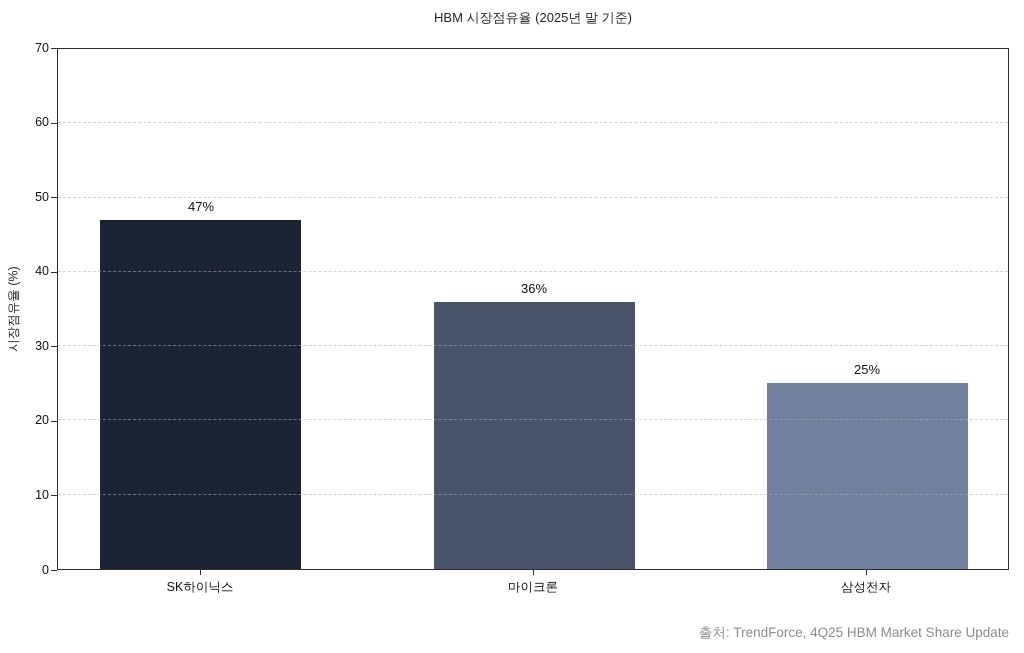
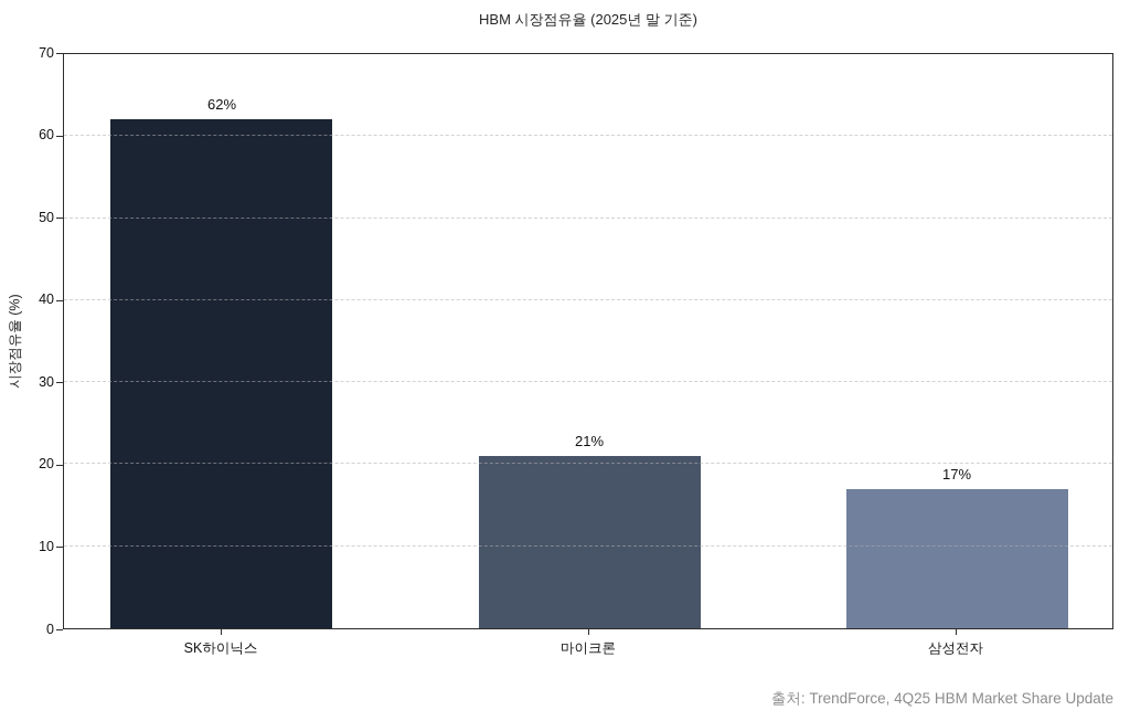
SK하이닉스: 47% -> 62%
마이크론: 36% -> 21%
삼성전자: 25% -> 17%
